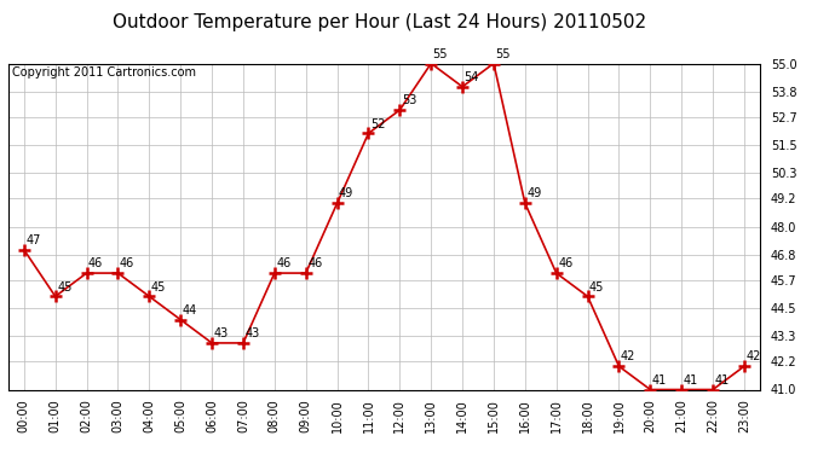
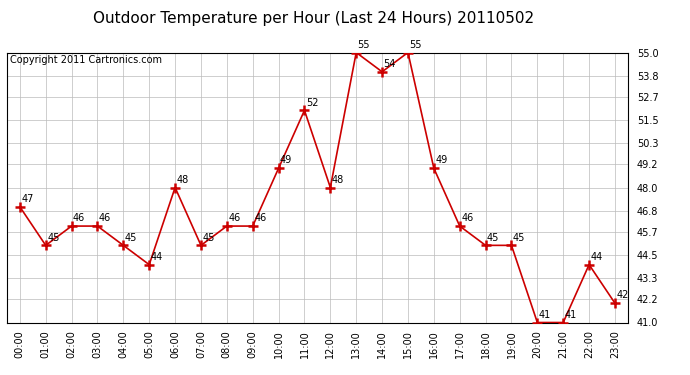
06:00: 43 -> 48
07:00: 43 -> 45
12:00: 53 -> 48
19:00: 42 -> 45
22:00: 41 -> 44
